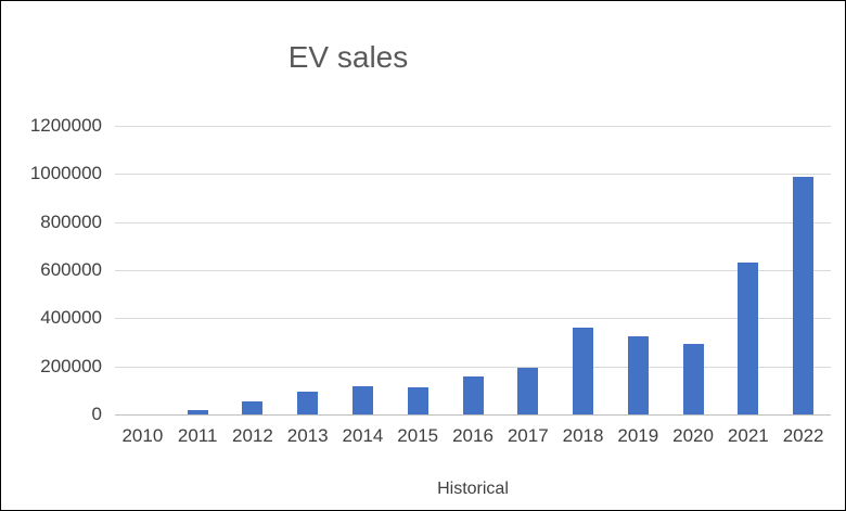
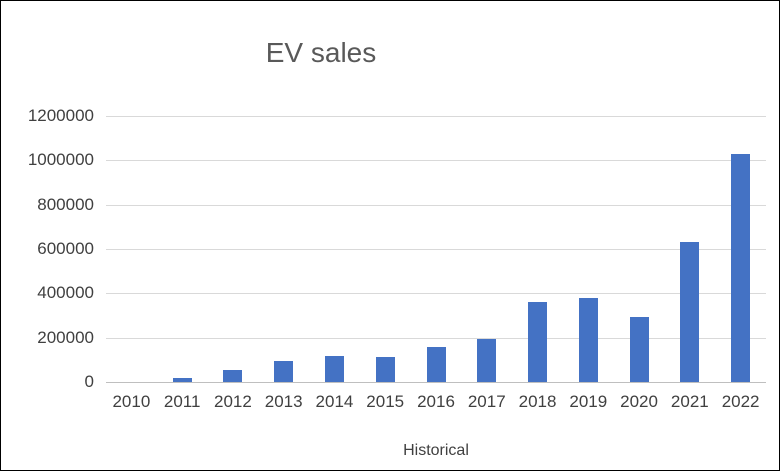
2019: 320000 -> 380000
2022: 990000 -> 1030000
